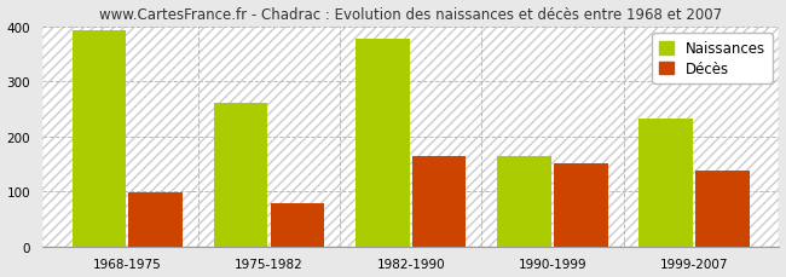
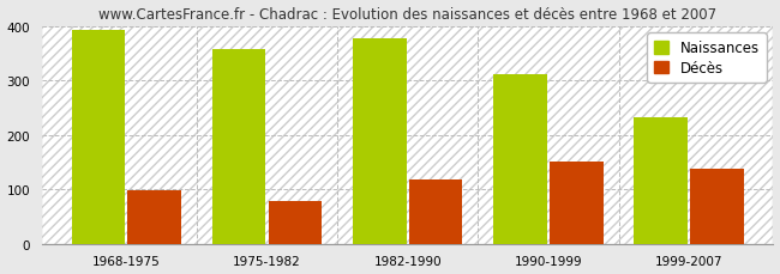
Naissances/1975-1982: 260 -> 357
Décès/1982-1990: 165 -> 119
Naissances/1990-1999: 165 -> 312
